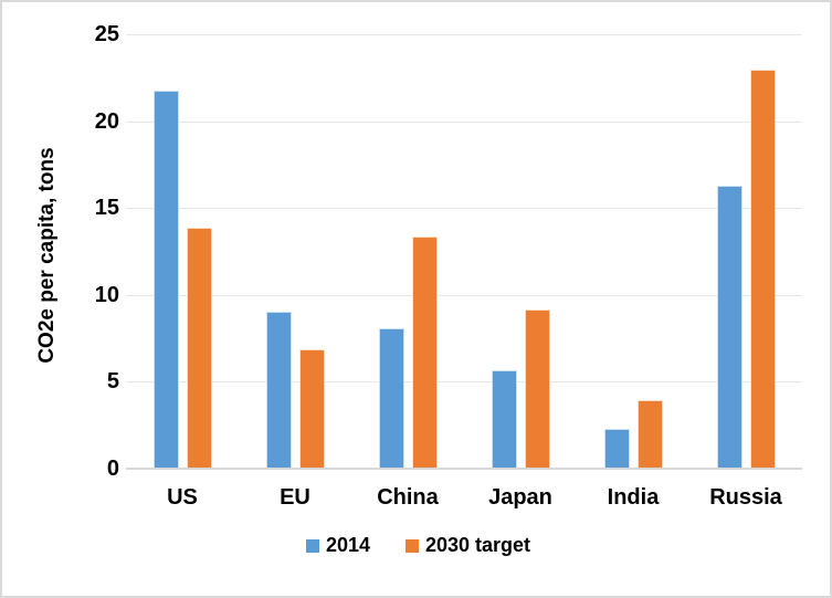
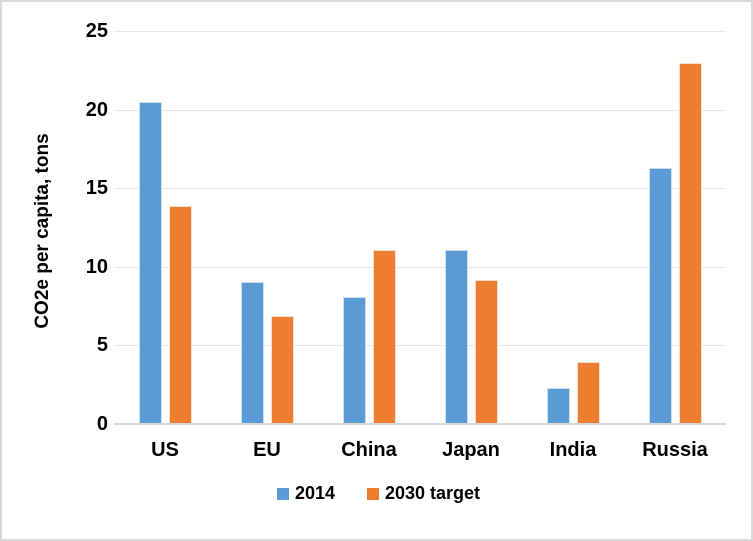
2014/US: 21.7 -> 20.4
2030 target/China: 13.3 -> 11.0
2014/Japan: 5.6 -> 11.0
